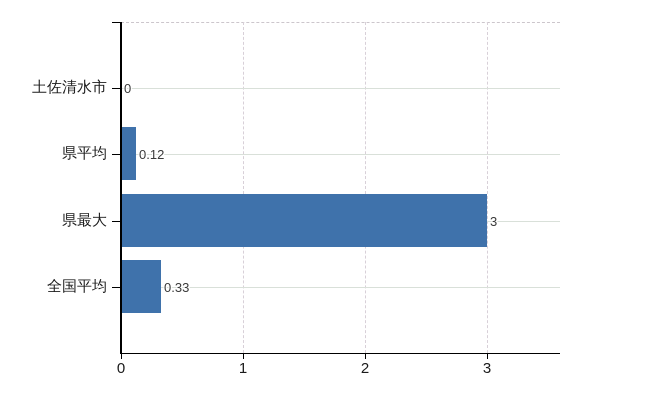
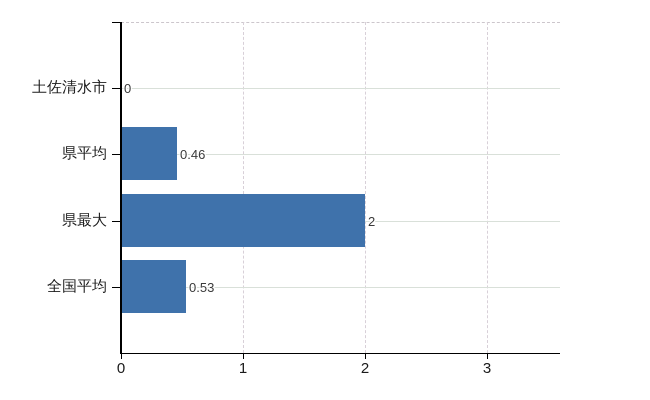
県平均: 0.12 -> 0.46
県最大: 3 -> 2
全国平均: 0.33 -> 0.53
